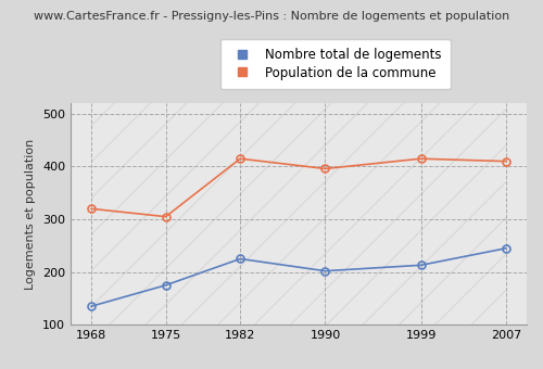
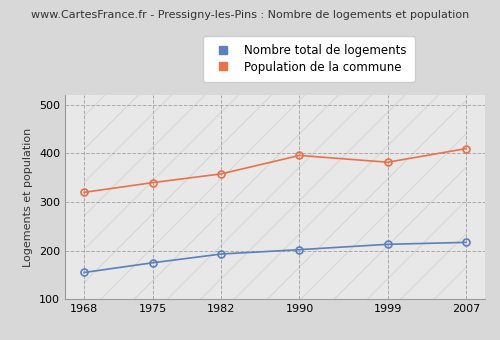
Nombre total de logements/1968: 135 -> 155
Population de la commune/1975: 305 -> 340
Nombre total de logements/1982: 225 -> 193
Population de la commune/1982: 415 -> 358
Population de la commune/1999: 415 -> 382
Nombre total de logements/2007: 245 -> 217
